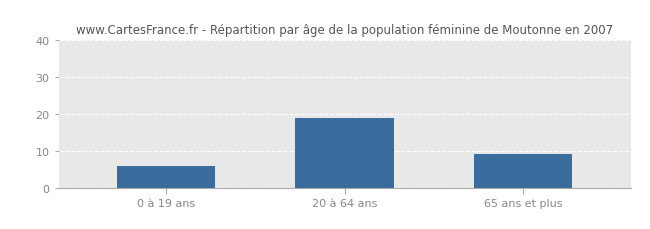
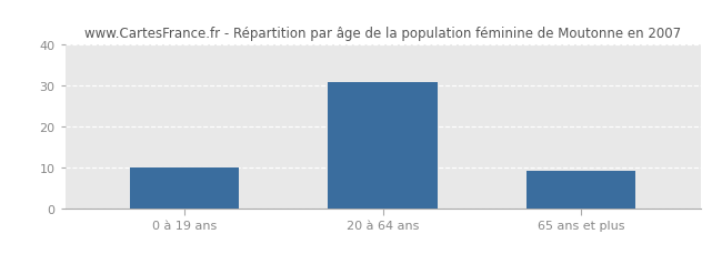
0 à 19 ans: 6 -> 10
20 à 64 ans: 19 -> 31
